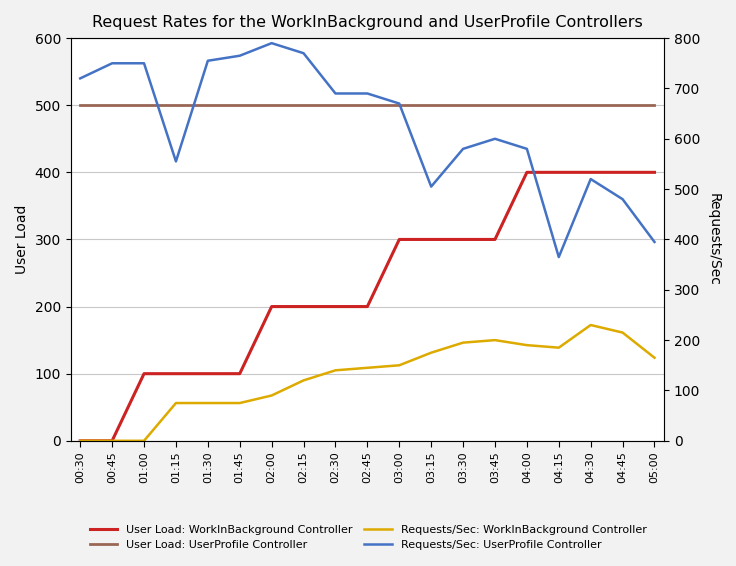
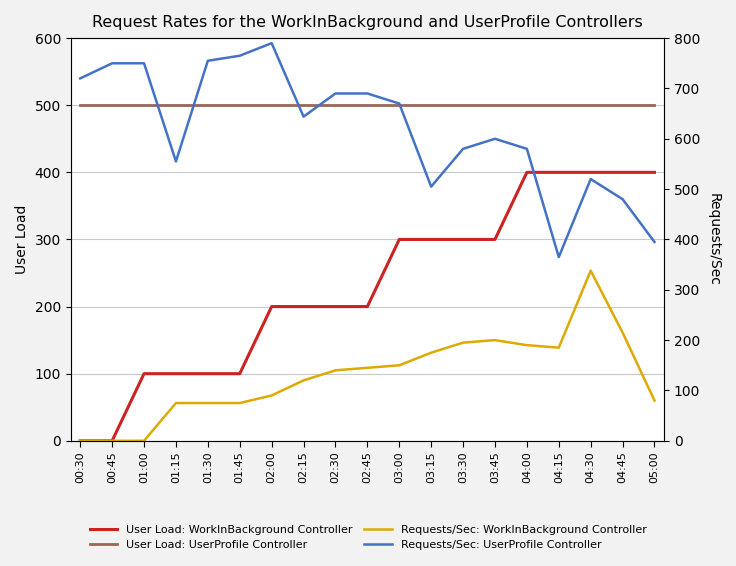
Requests/Sec: UserProfile Controller/02:15: 770 -> 644
Requests/Sec: WorkInBackground Controller/04:30: 230 -> 338
Requests/Sec: WorkInBackground Controller/05:00: 165 -> 80
